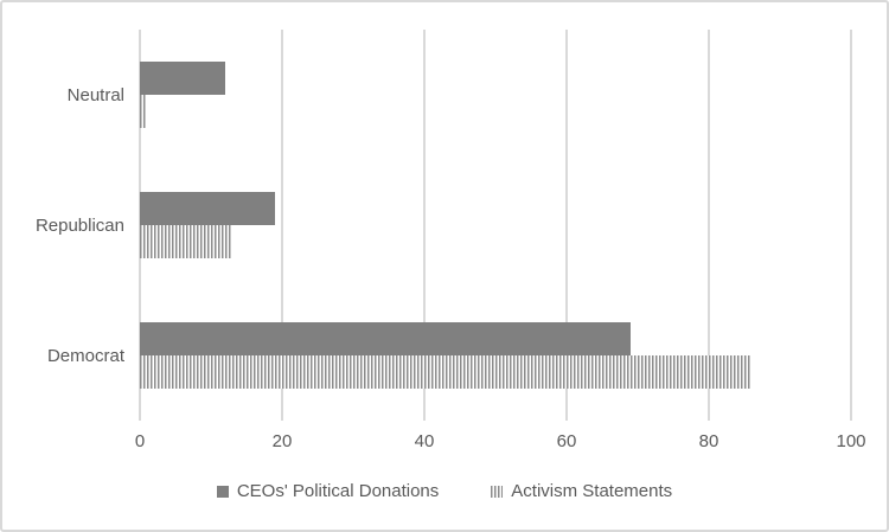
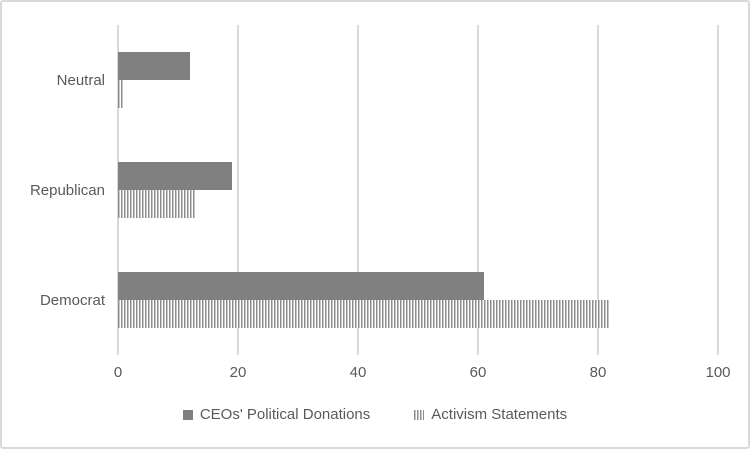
CEOs' Political Donations/Democrat: 69 -> 61
Activism Statements/Democrat: 86 -> 82
